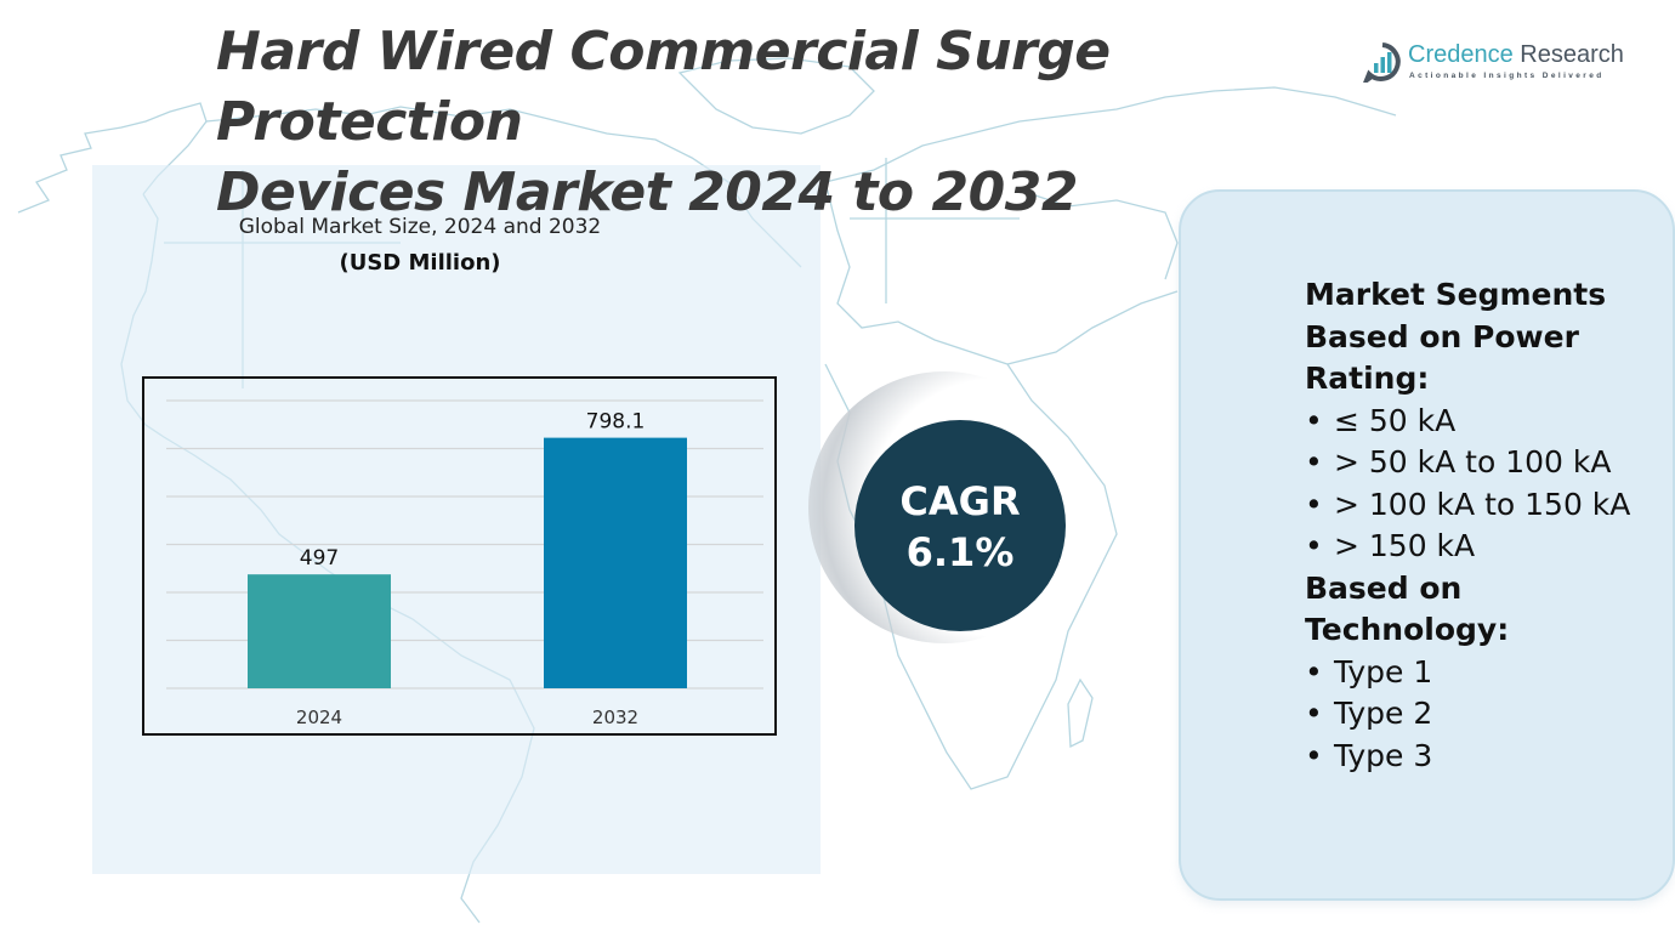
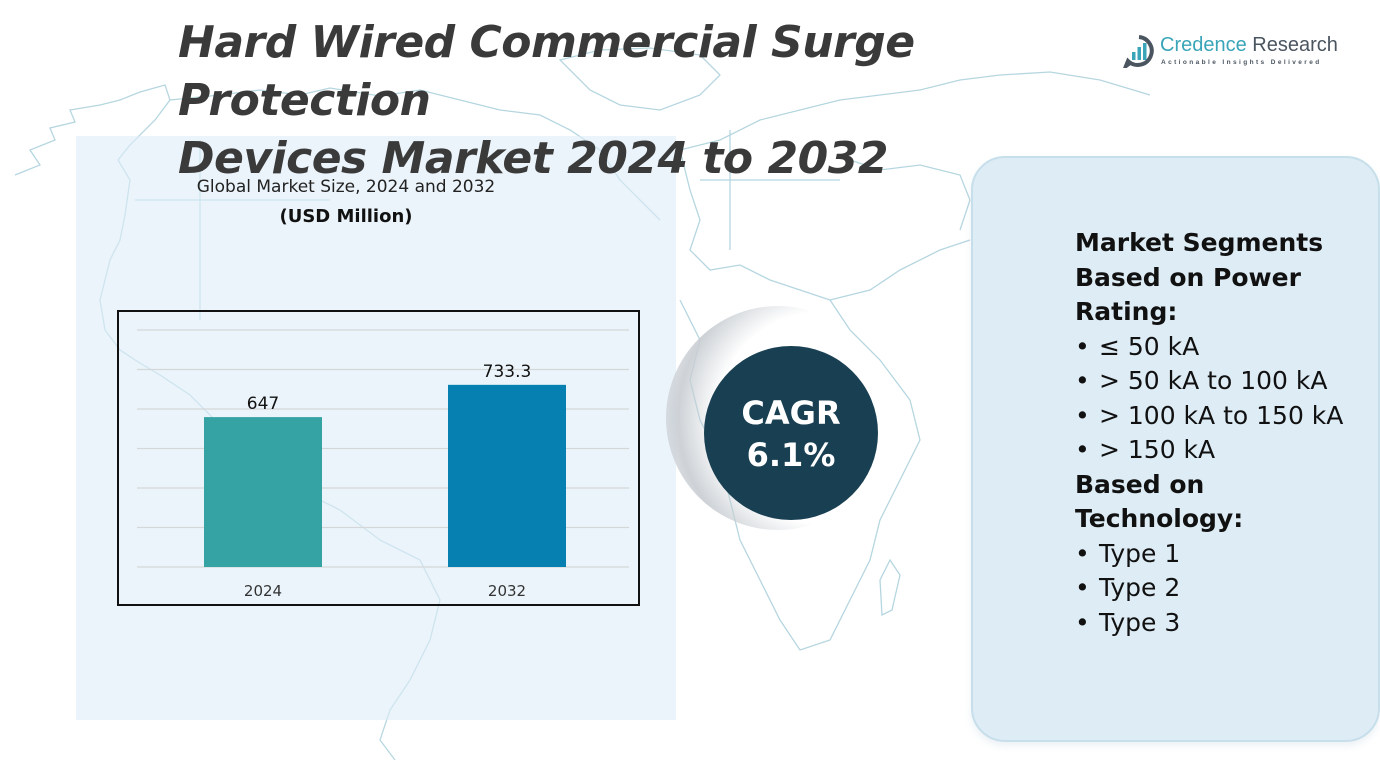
2024: 497 -> 647
2032: 798.1 -> 733.3
